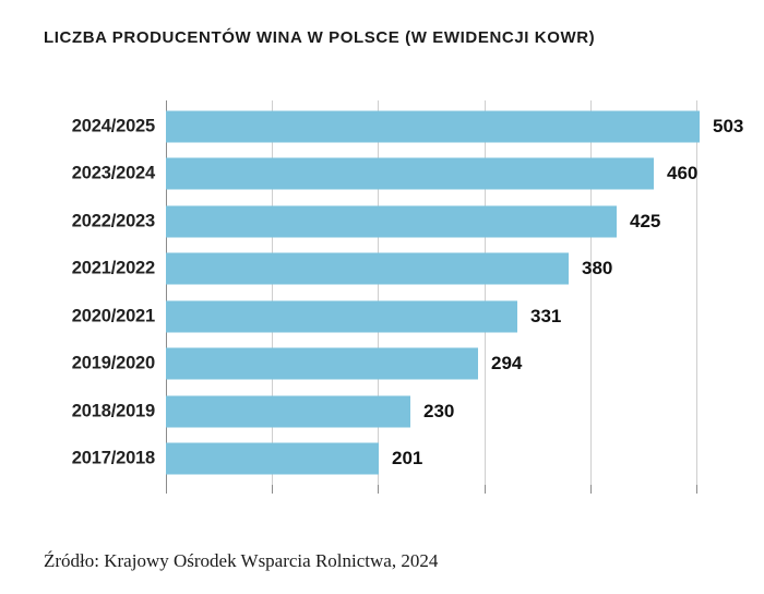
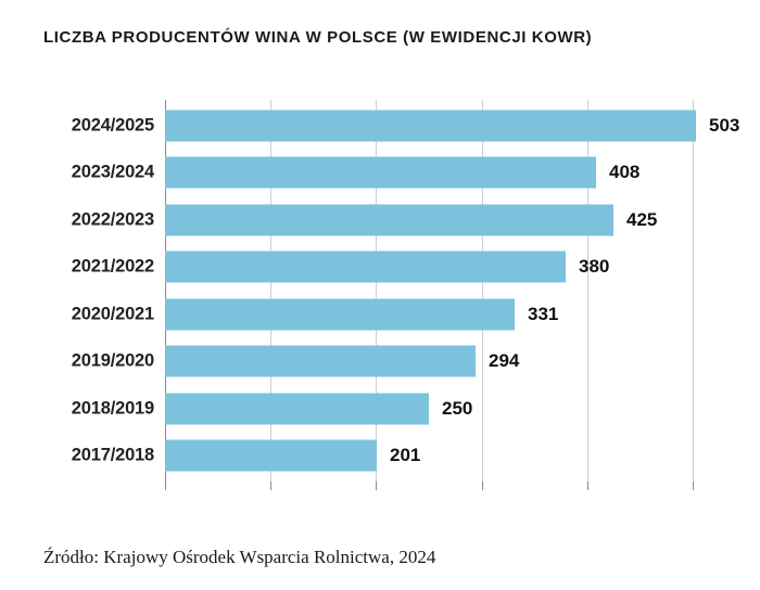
2023/2024: 460 -> 408
2018/2019: 230 -> 250
